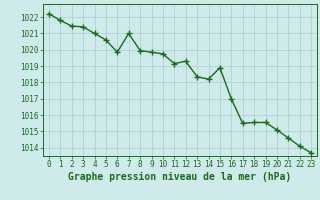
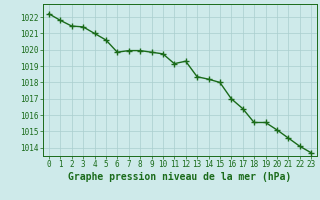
7: 1021.0 -> 1020.0
15: 1018.9 -> 1018.0
17: 1015.5 -> 1016.4
